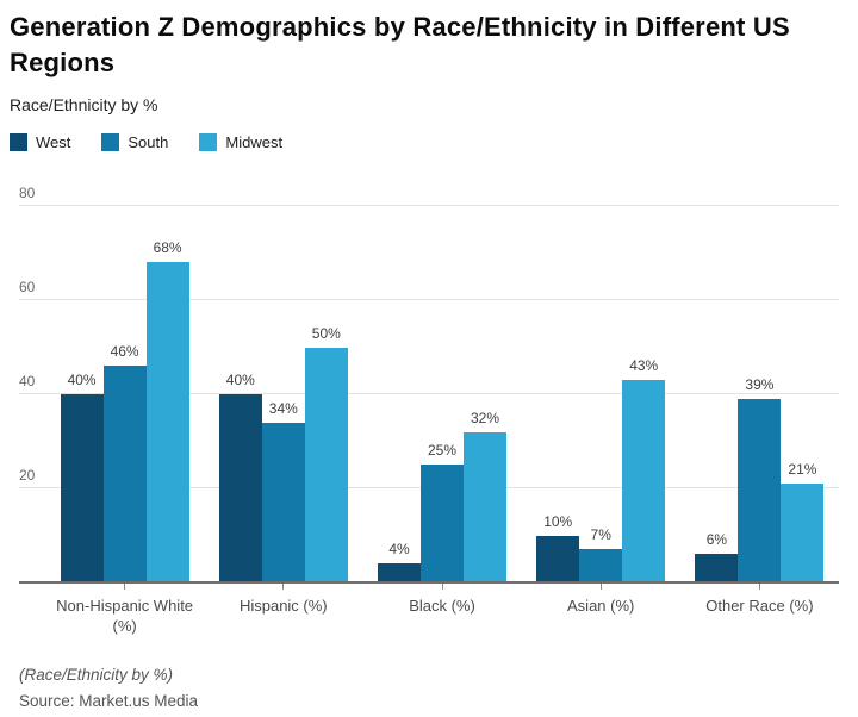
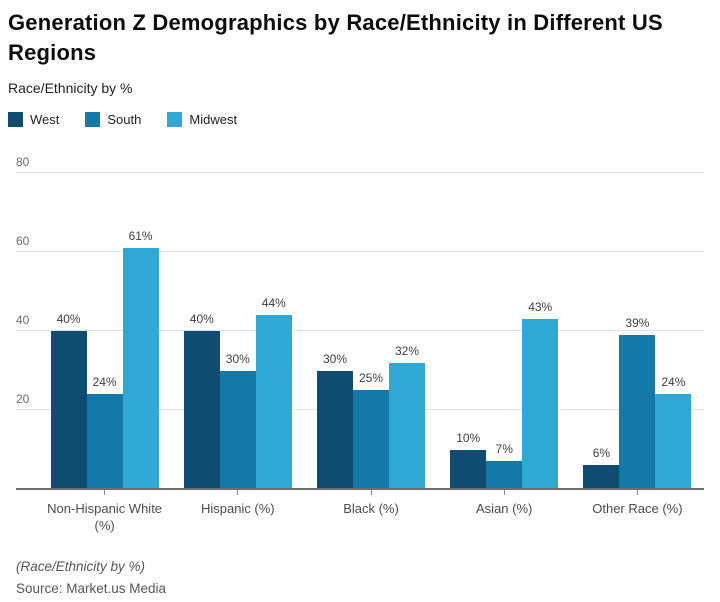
South/Non-Hispanic White (%): 46% -> 24%
Midwest/Non-Hispanic White (%): 68% -> 61%
South/Hispanic (%): 34% -> 30%
Midwest/Hispanic (%): 50% -> 44%
West/Black (%): 4% -> 30%
Midwest/Other Race (%): 21% -> 24%
